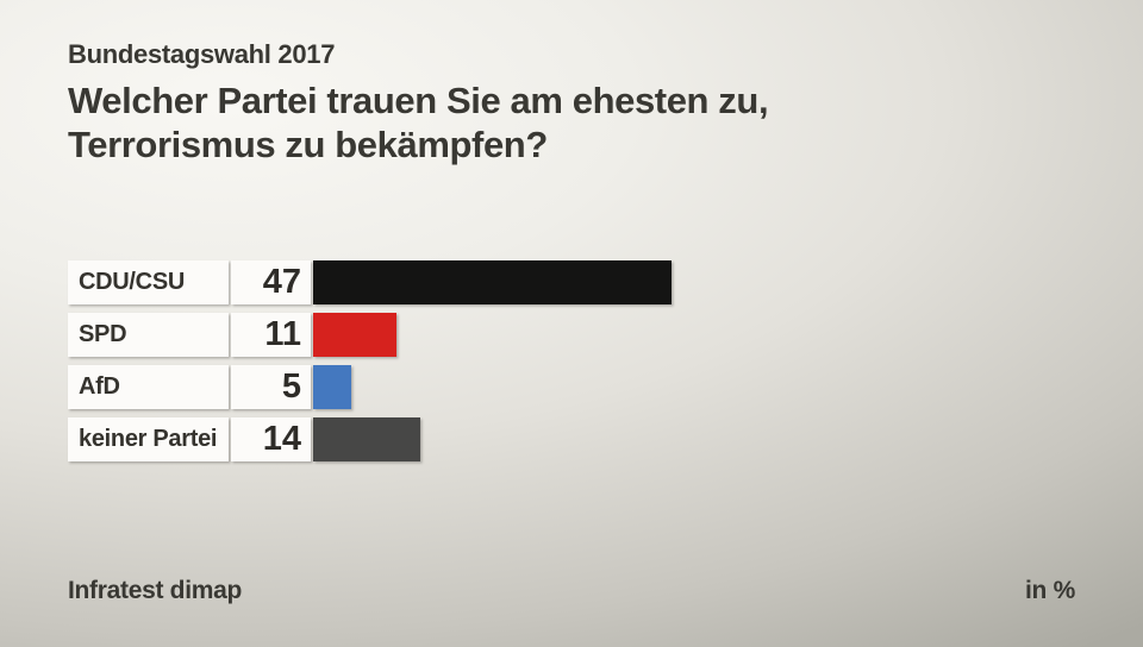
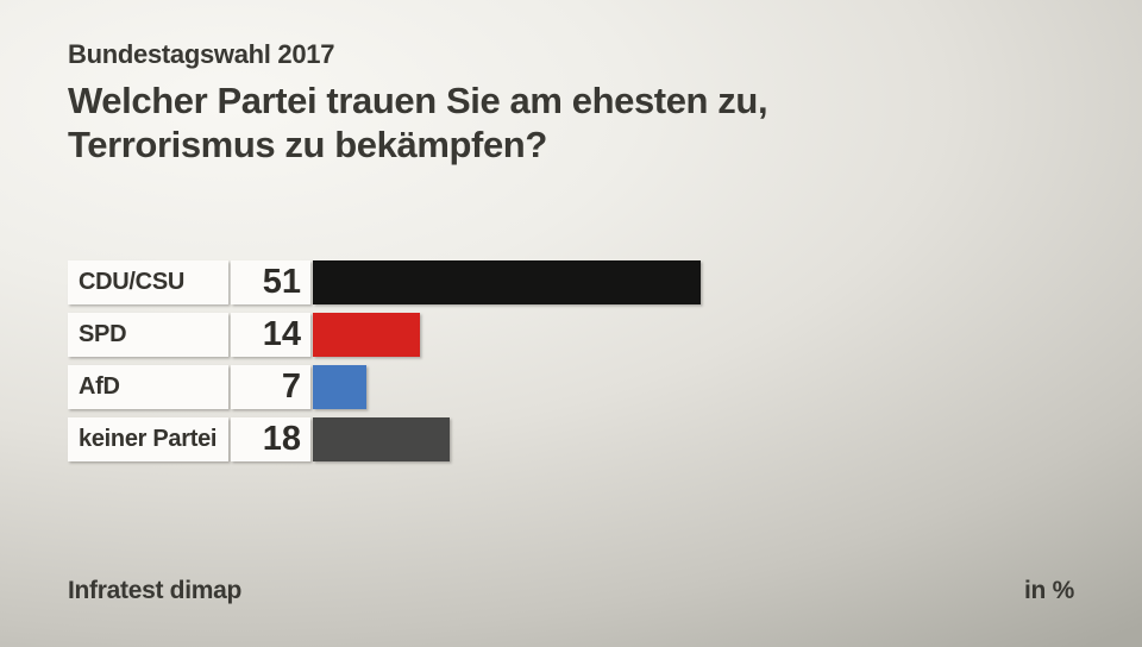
CDU/CSU: 47 -> 51
SPD: 11 -> 14
AfD: 5 -> 7
keiner Partei: 14 -> 18
